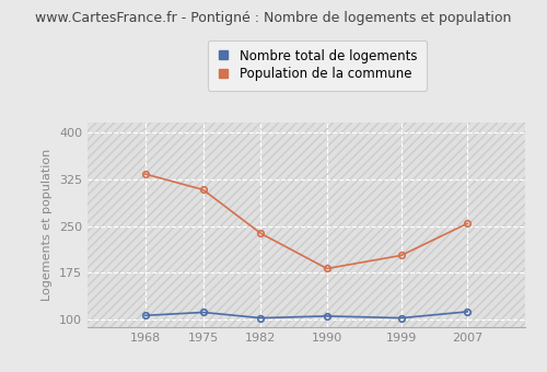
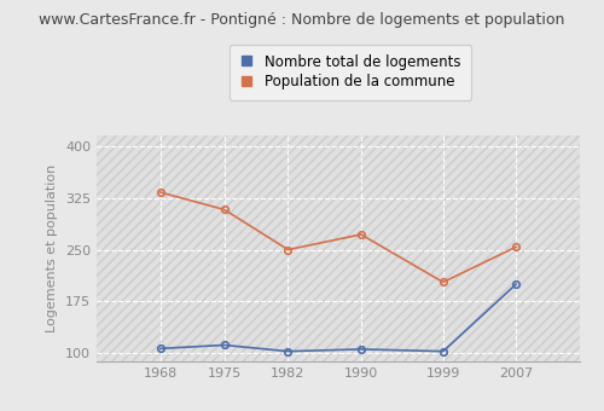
Population de la commune/1982: 238 -> 250
Population de la commune/1990: 182 -> 272
Nombre total de logements/2007: 113 -> 200
